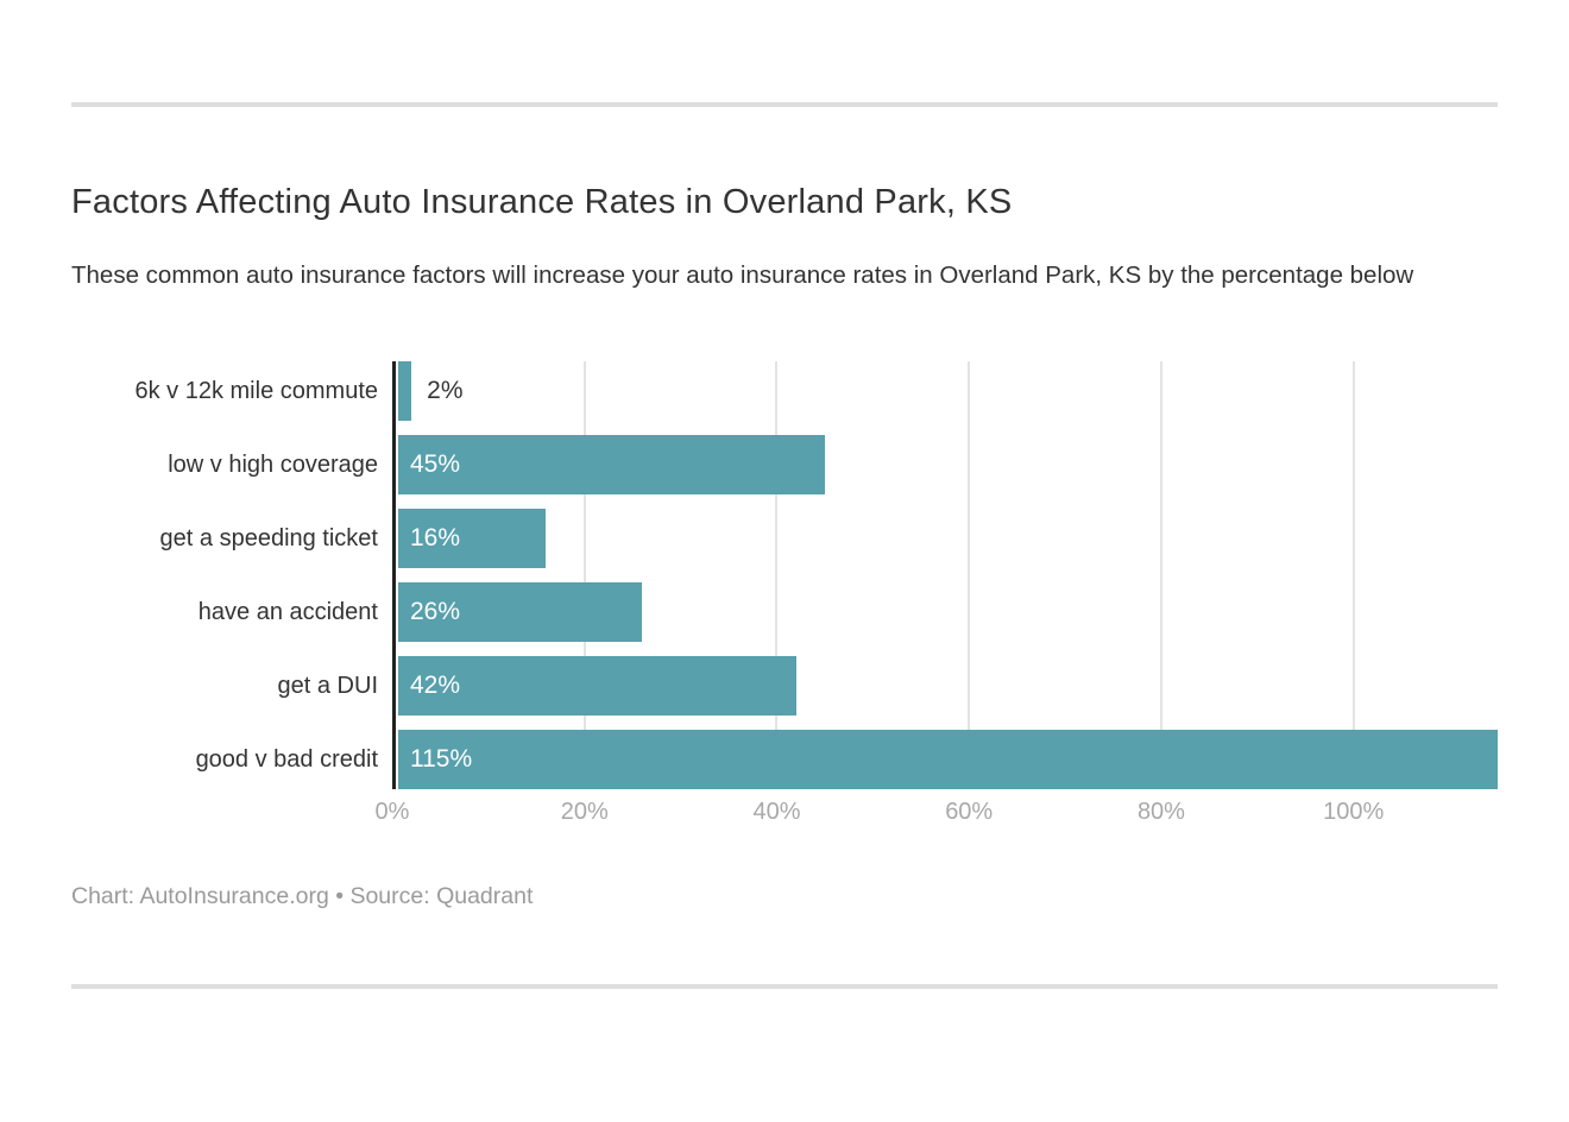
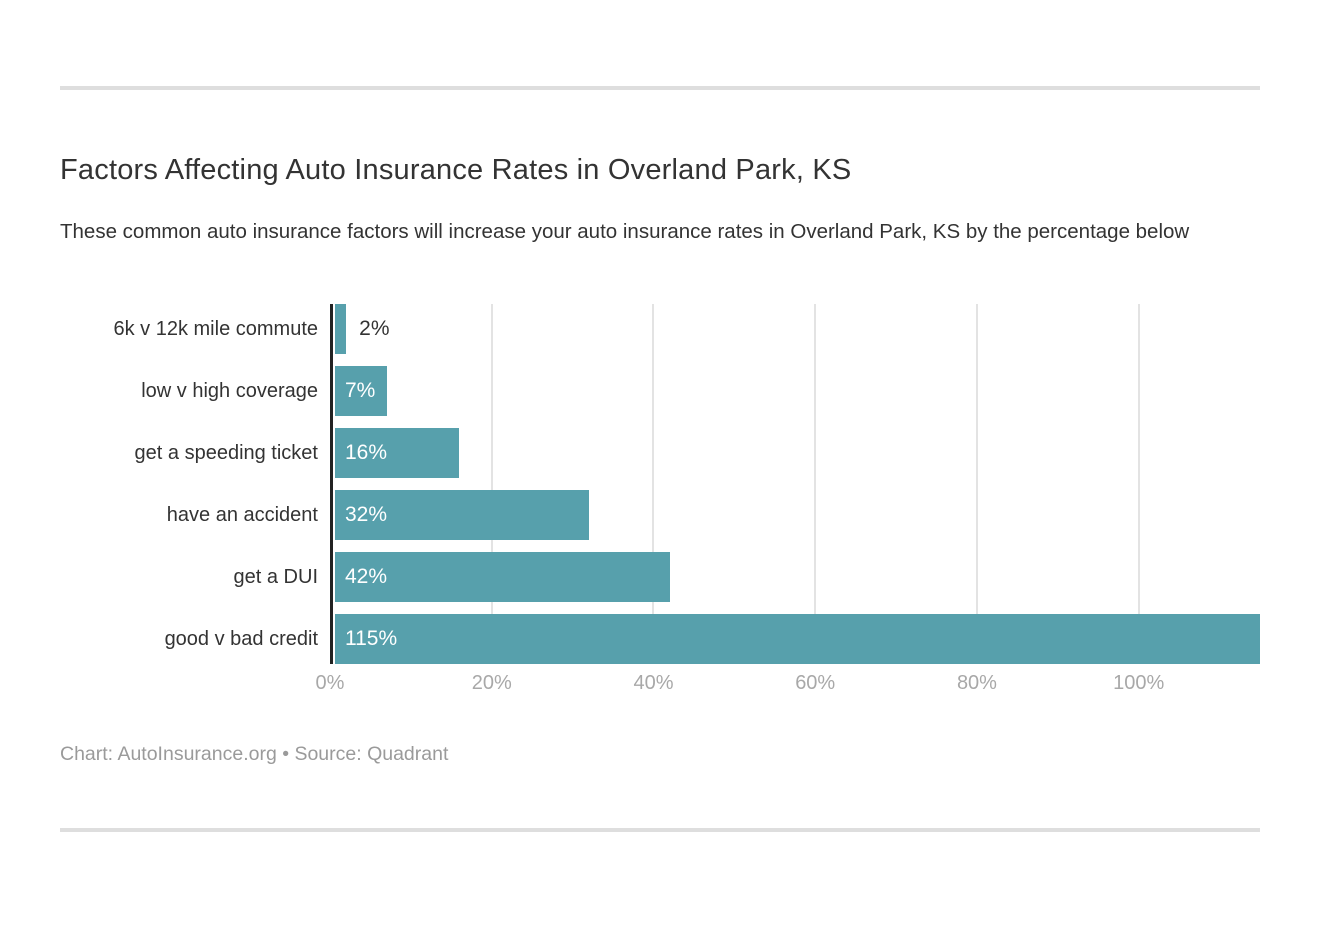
low v high coverage: 45% -> 7%
have an accident: 26% -> 32%
